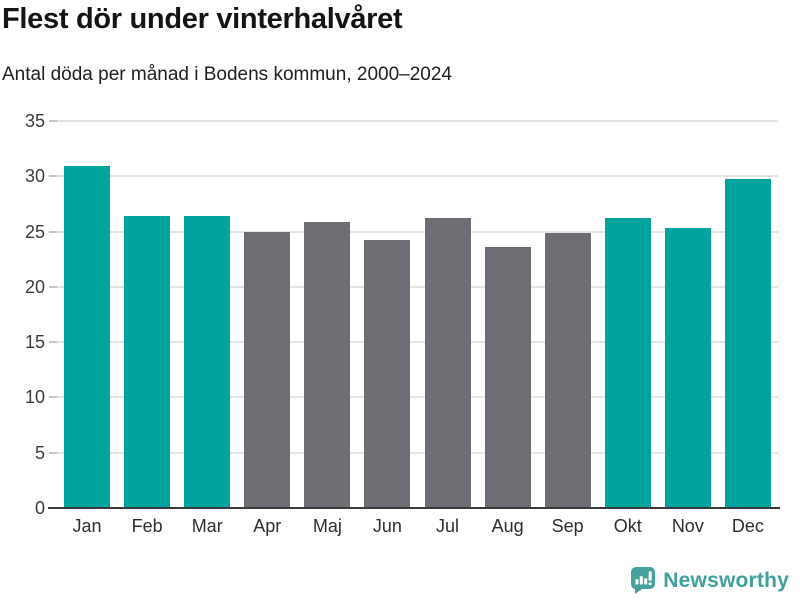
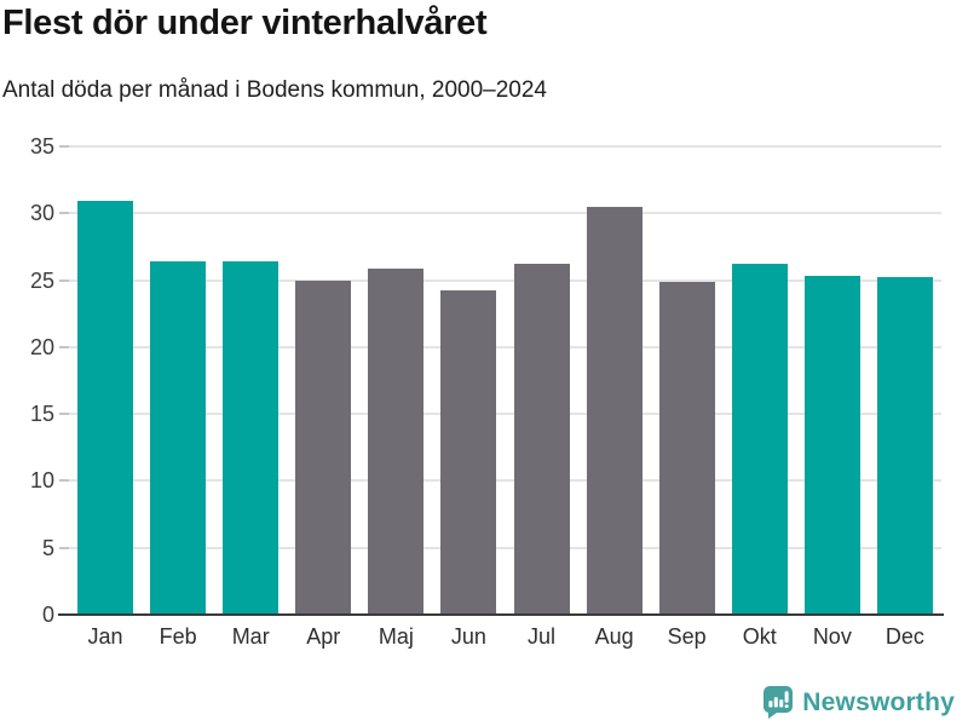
Aug: 23.6 -> 30.5
Dec: 29.8 -> 25.2
